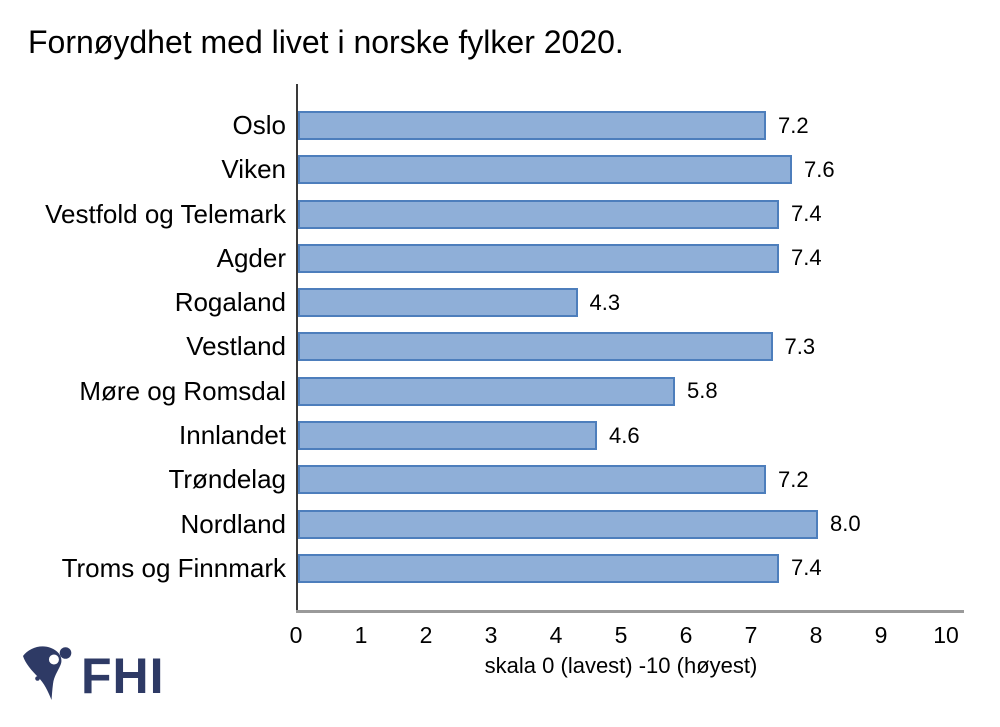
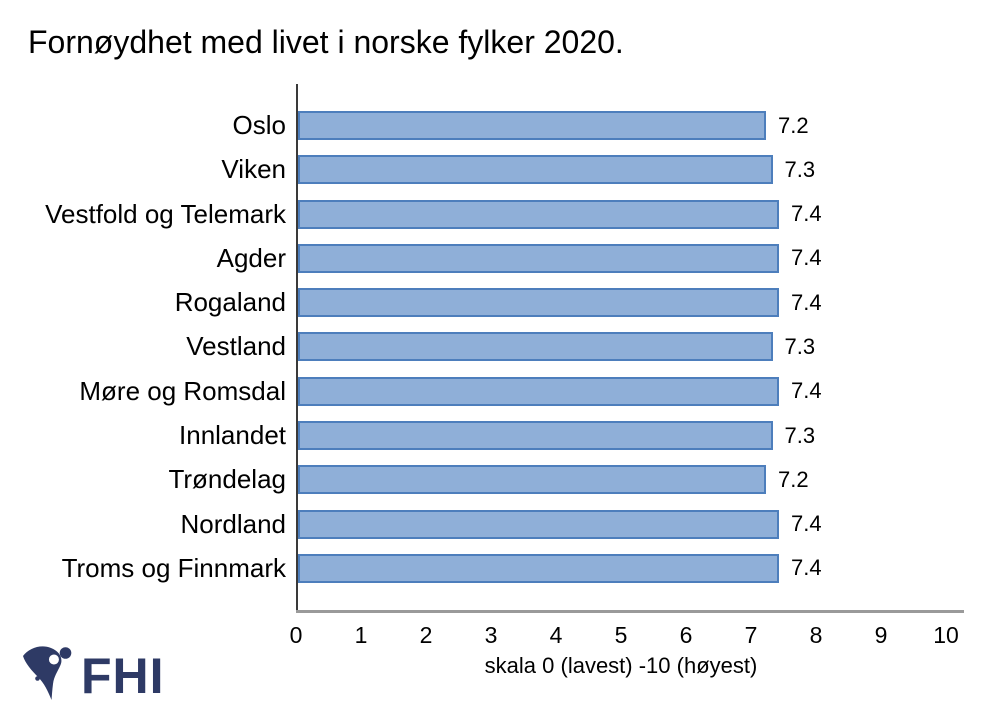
Viken: 7.6 -> 7.3
Rogaland: 4.3 -> 7.4
Møre og Romsdal: 5.8 -> 7.4
Innlandet: 4.6 -> 7.3
Nordland: 8.0 -> 7.4
